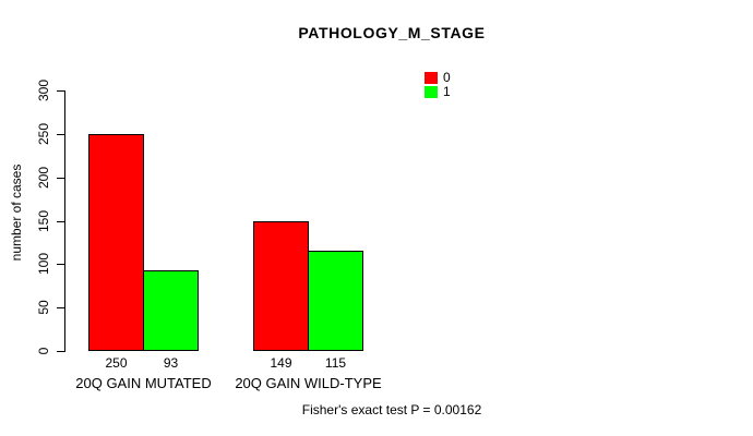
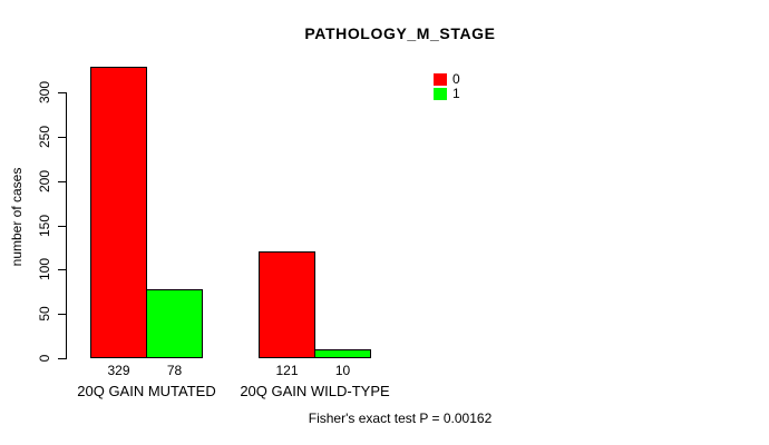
0/20Q GAIN MUTATED: 250 -> 329
1/20Q GAIN MUTATED: 93 -> 78
0/20Q GAIN WILD-TYPE: 149 -> 121
1/20Q GAIN WILD-TYPE: 115 -> 10
